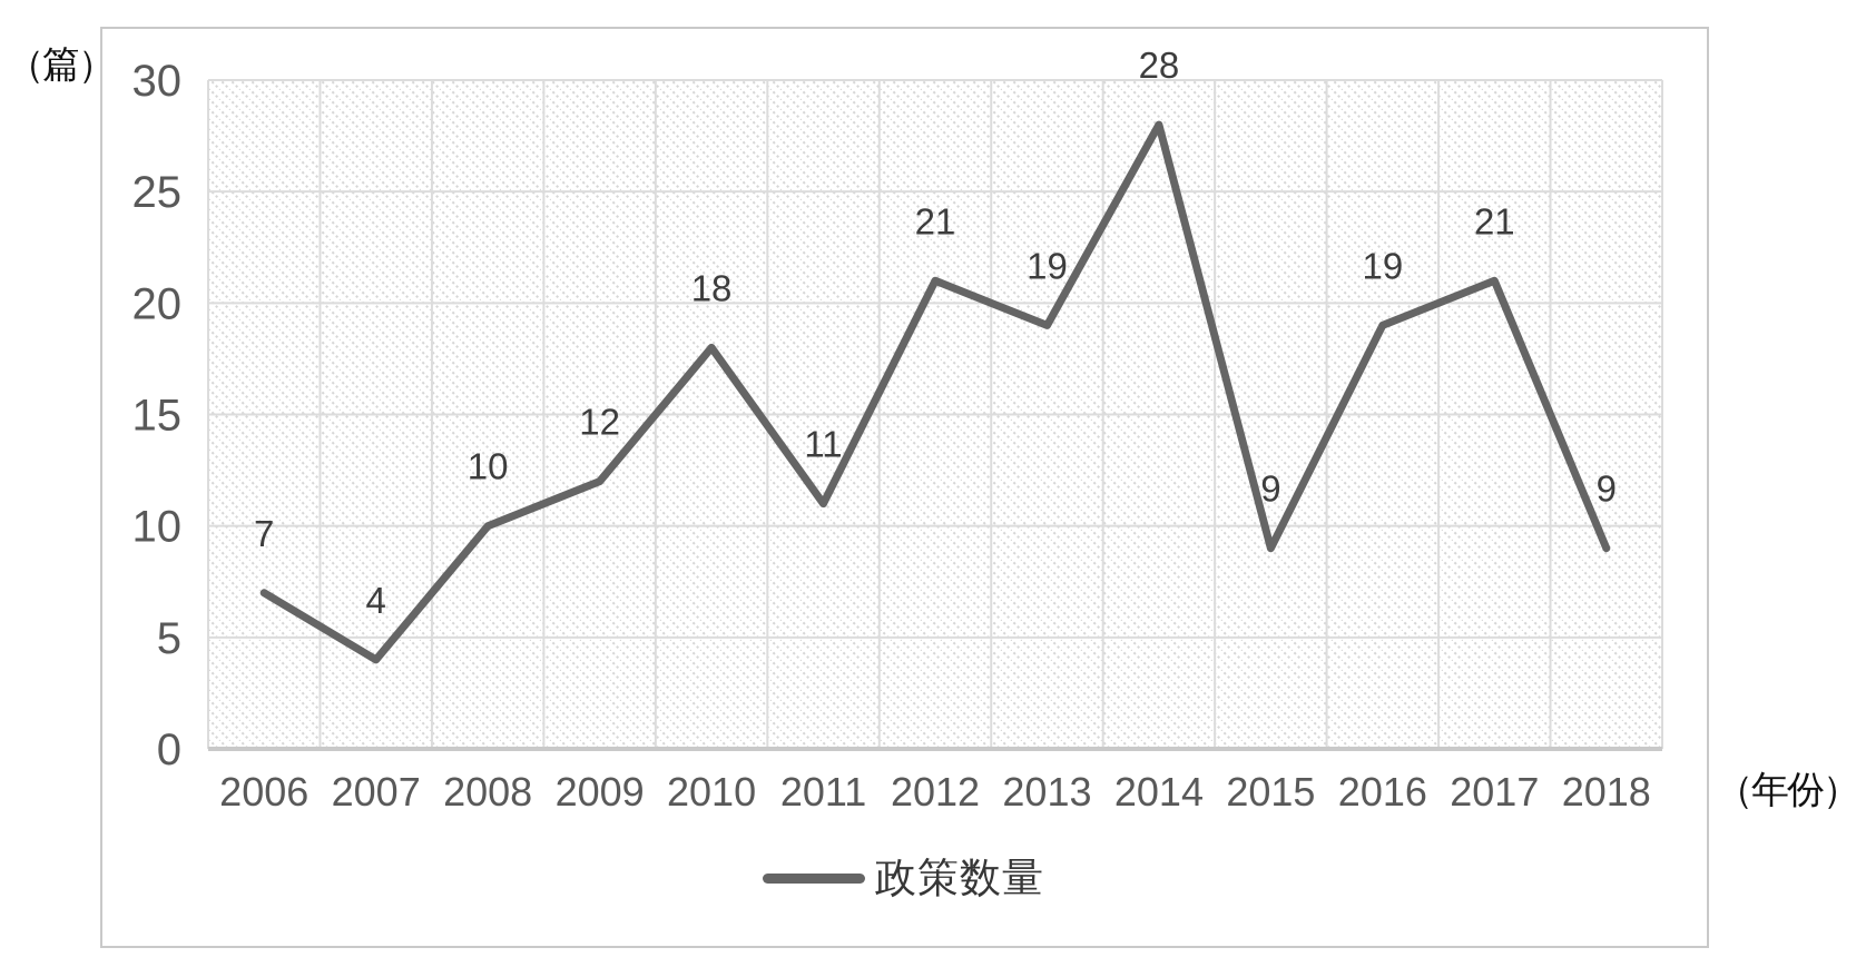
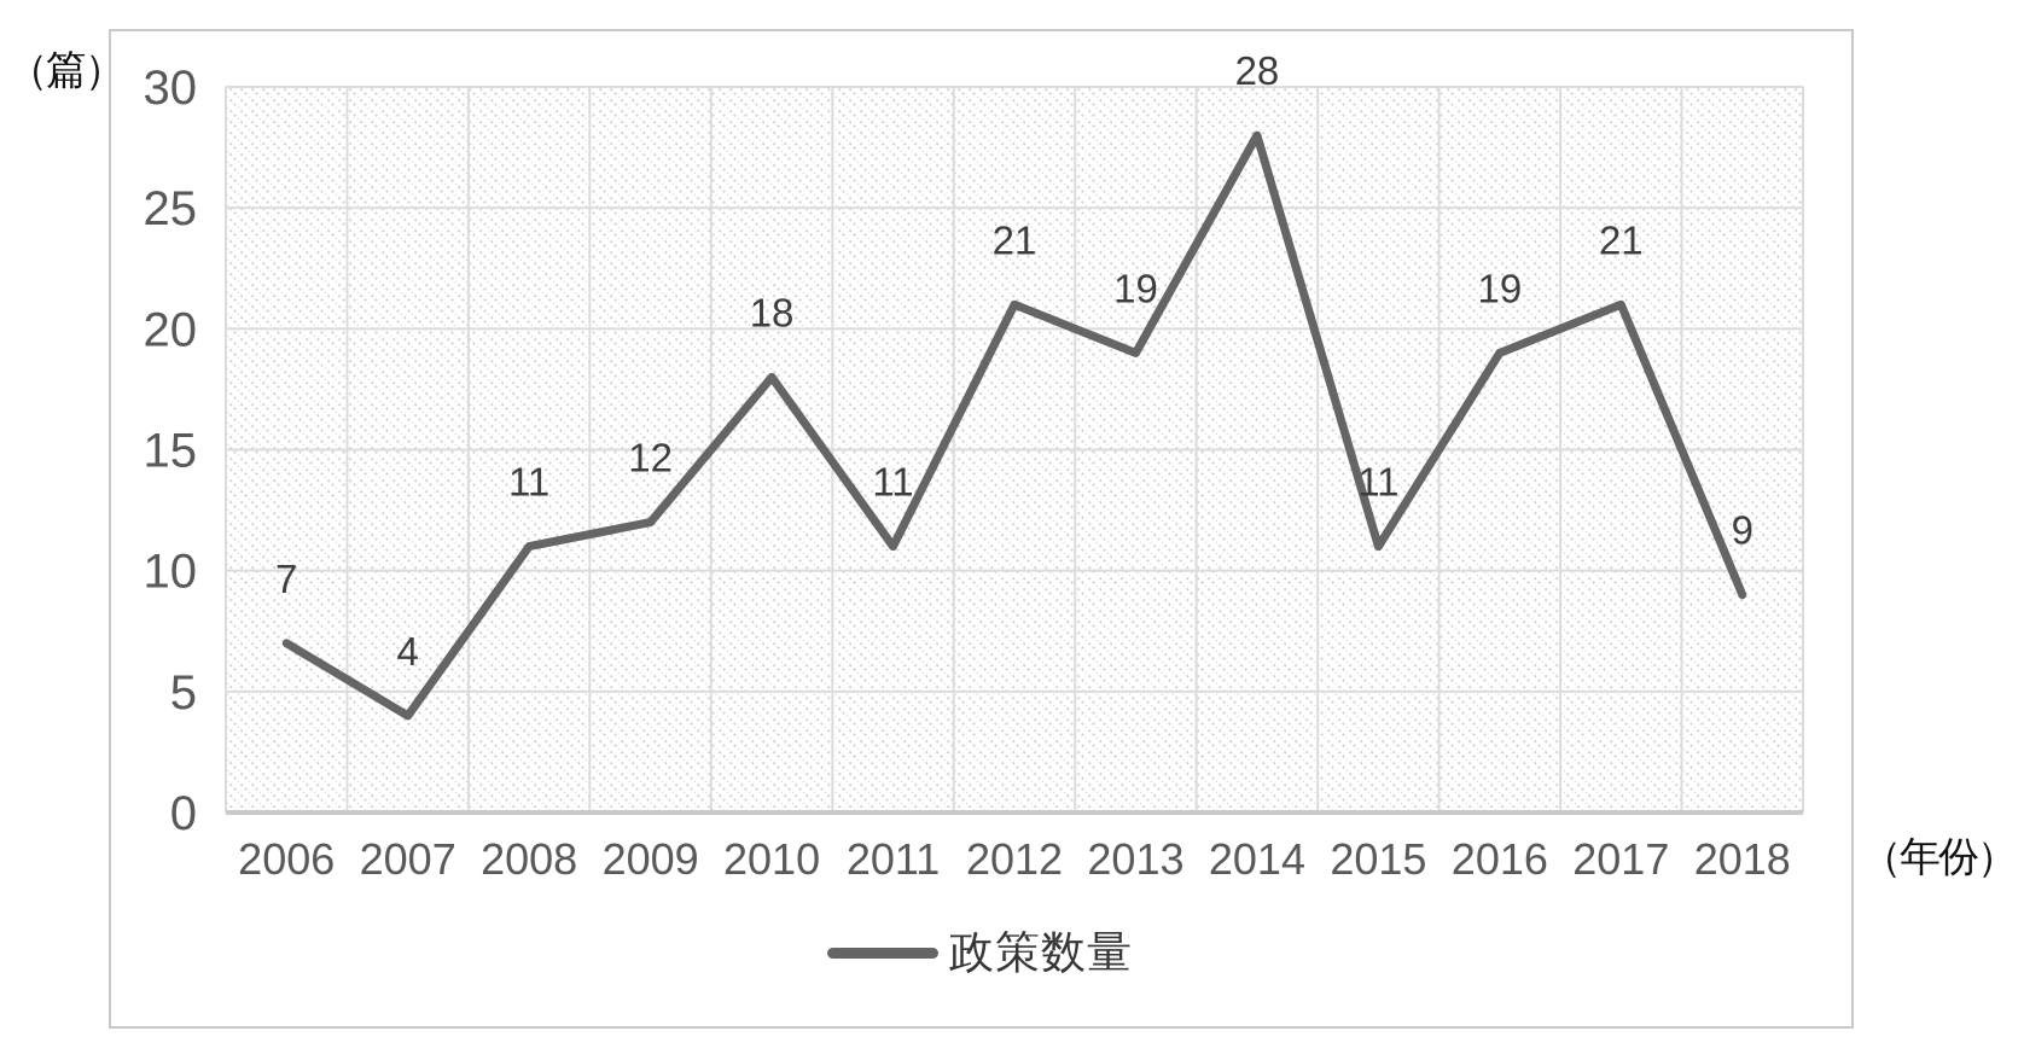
2008: 10 -> 11
2015: 9 -> 11
